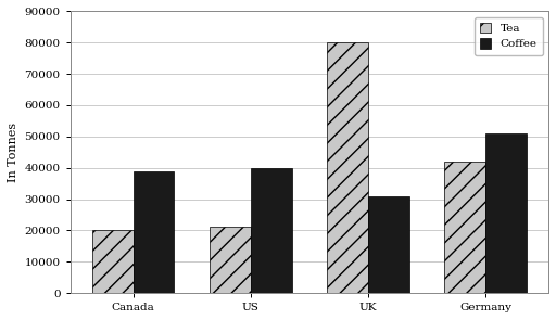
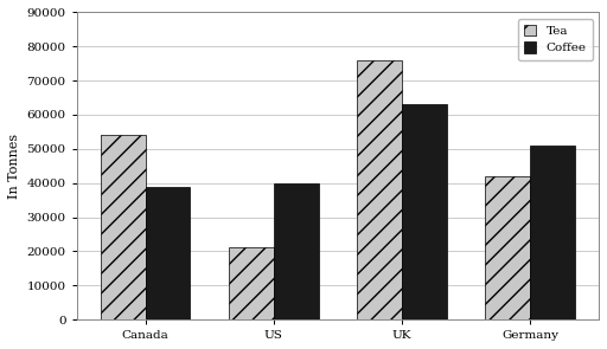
Tea/Canada: 20000 -> 54000
Tea/UK: 80000 -> 76000
Coffee/UK: 31000 -> 63000
